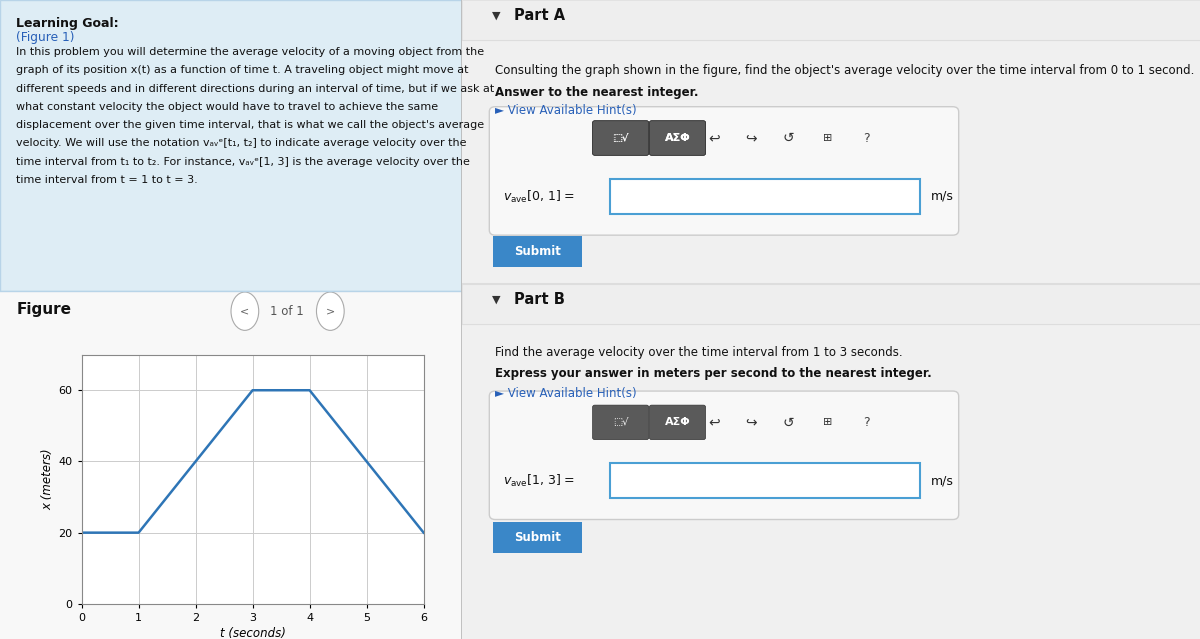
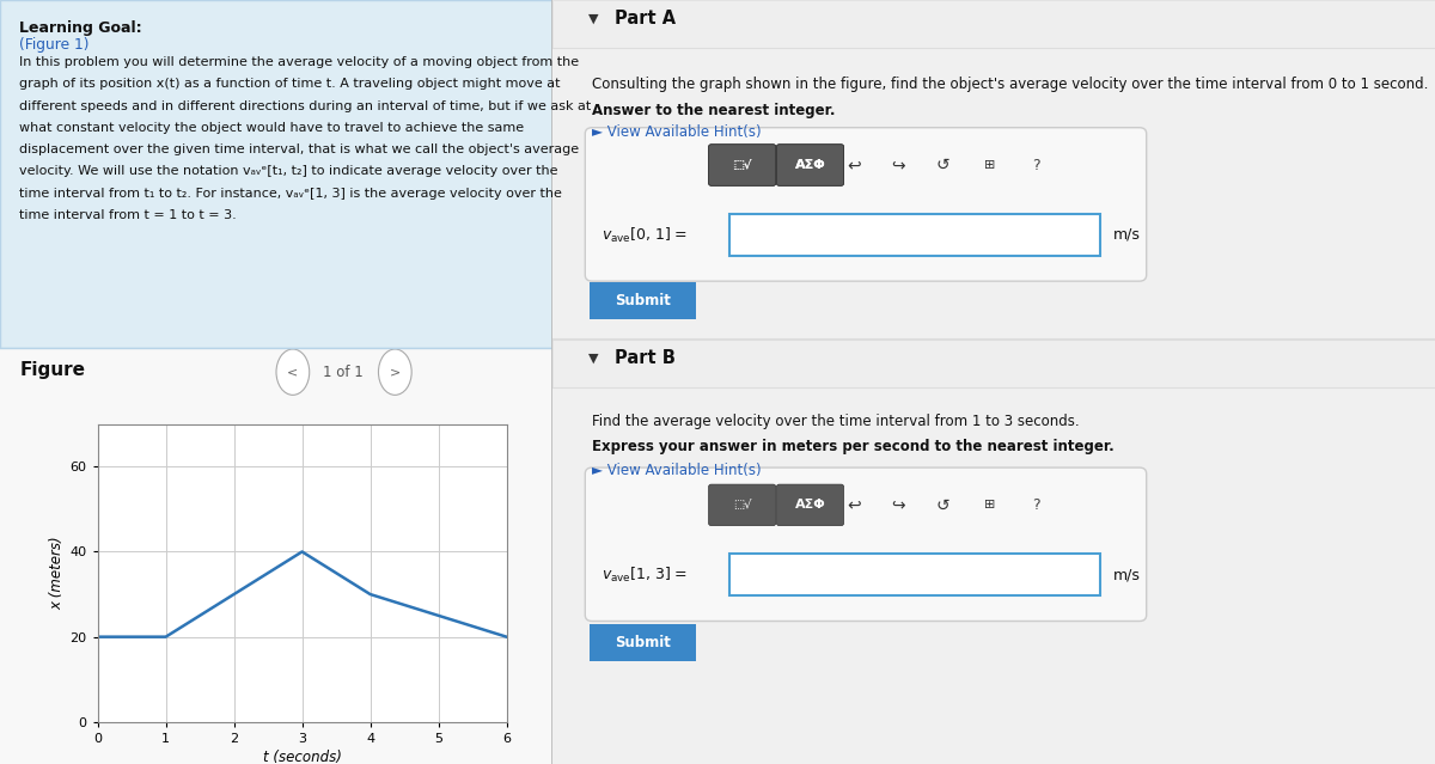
3: 60 -> 40
4: 60 -> 30
